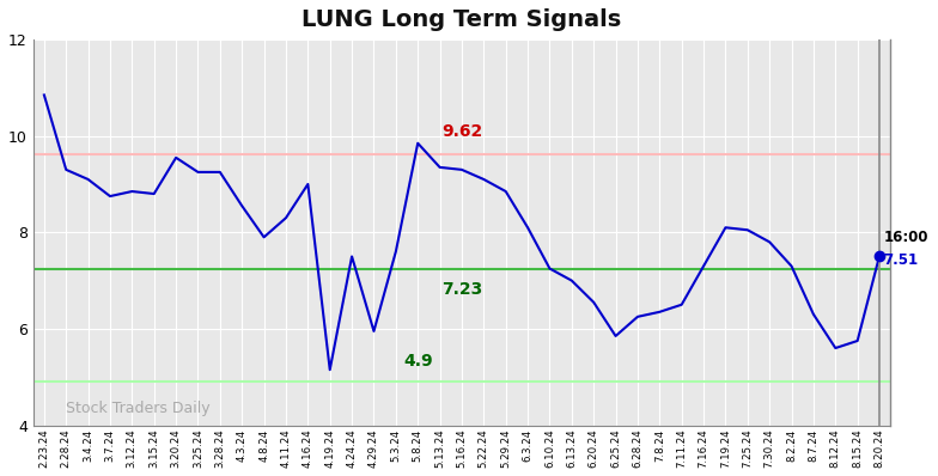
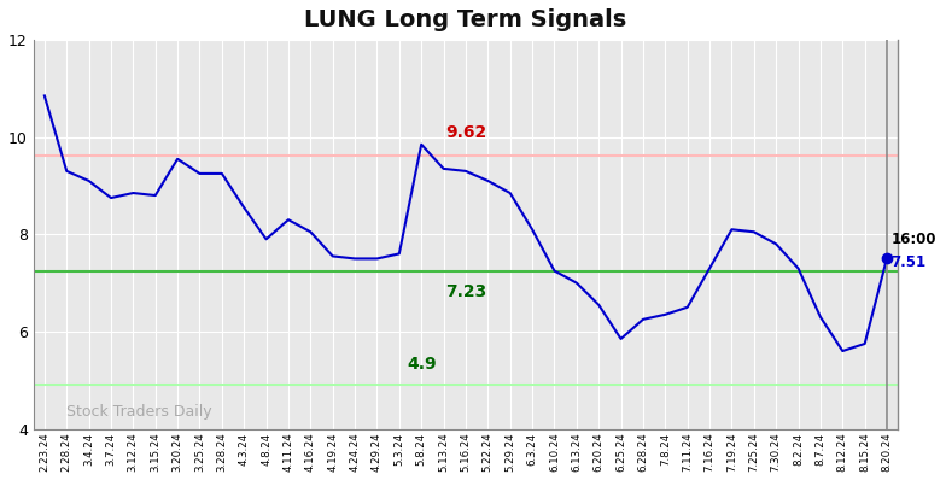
4.16.24: 9.00 -> 8.05
4.19.24: 5.15 -> 7.55
4.29.24: 5.95 -> 7.50
